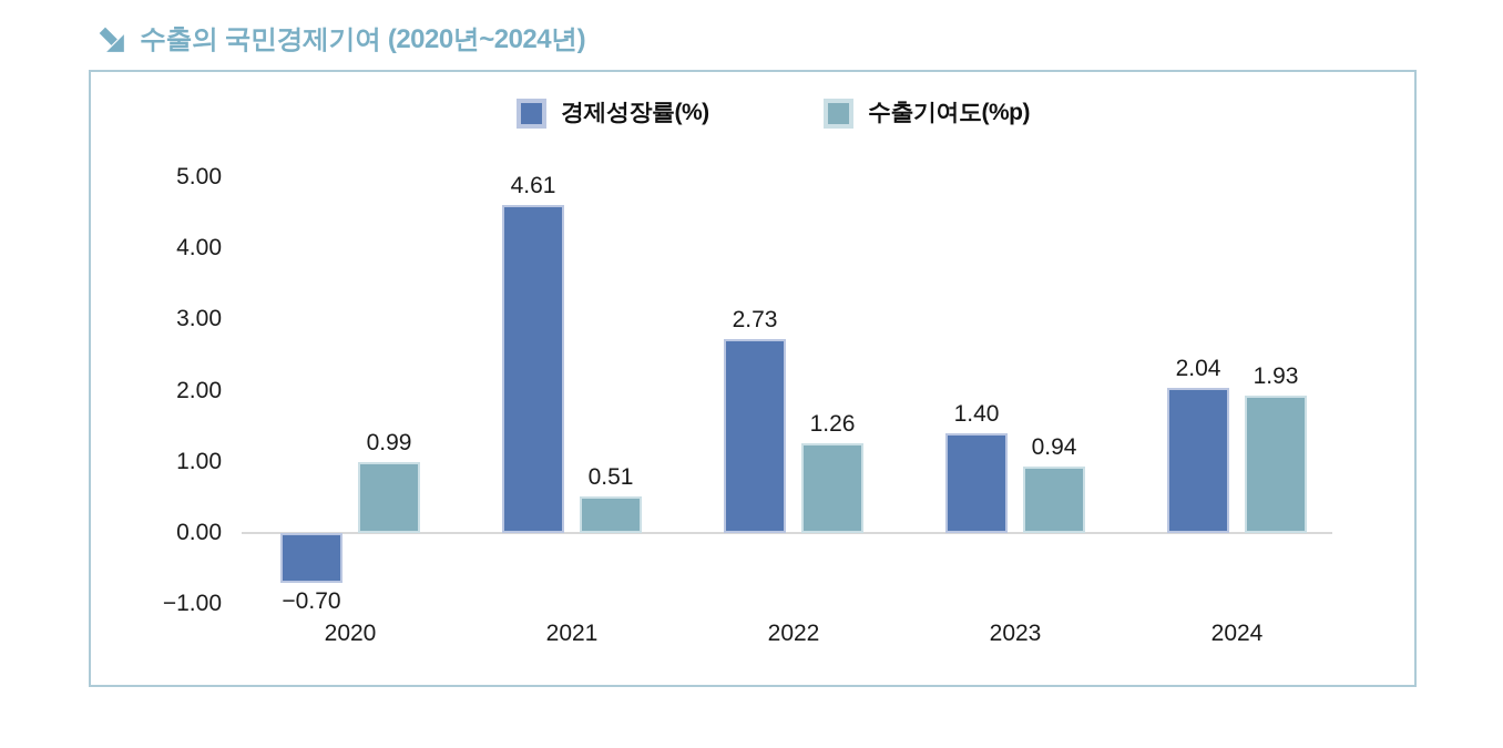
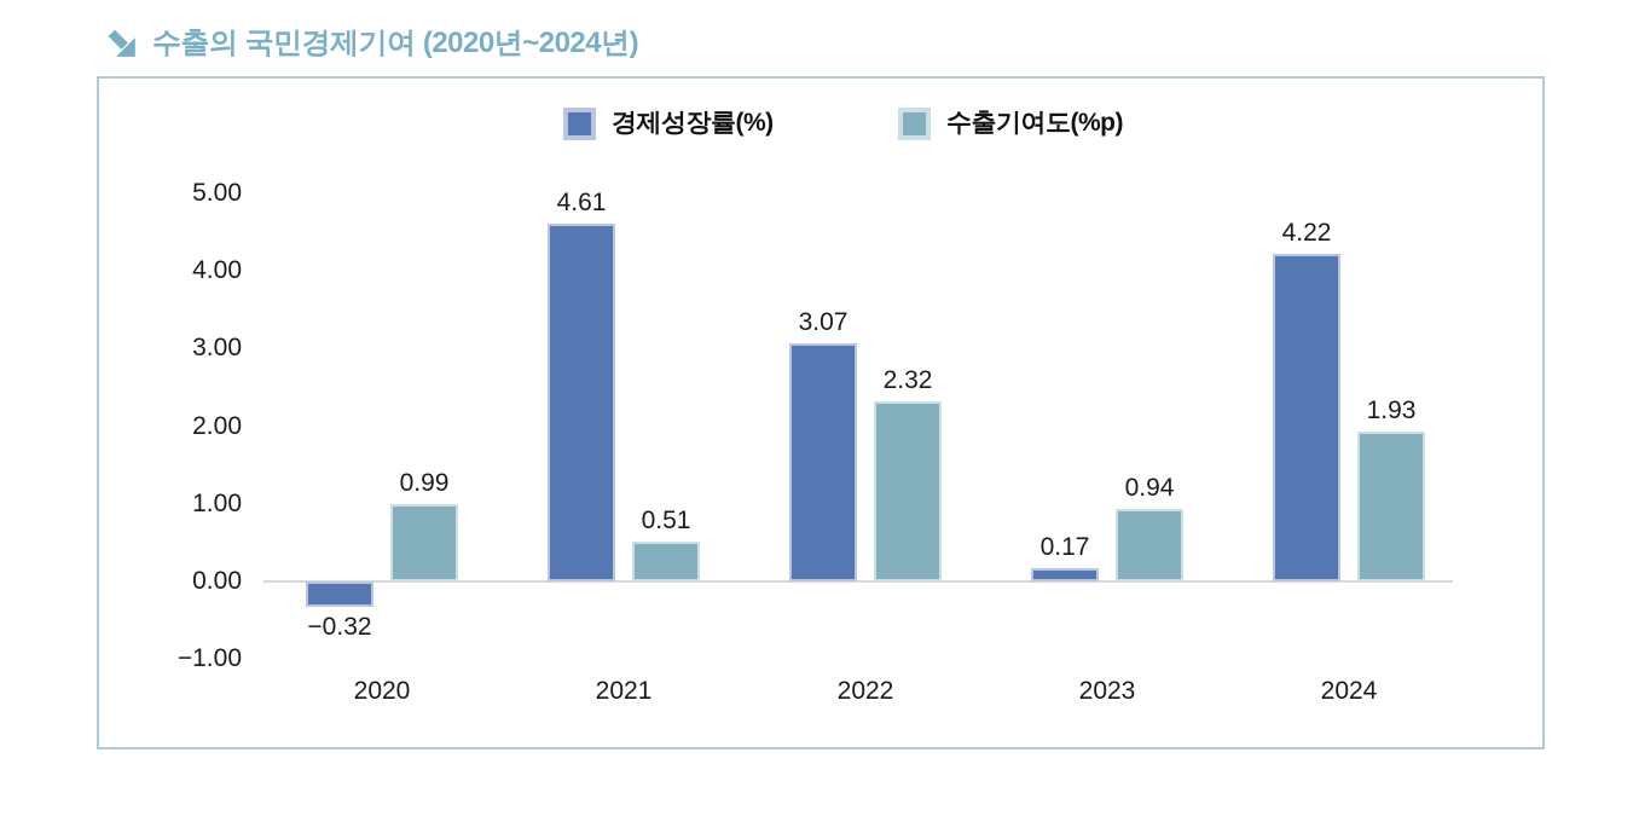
경제성장률(%)/2020: −0.70 -> −0.32
경제성장률(%)/2022: 2.73 -> 3.07
수출기여도(%p)/2022: 1.26 -> 2.32
경제성장률(%)/2023: 1.40 -> 0.17
경제성장률(%)/2024: 2.04 -> 4.22
